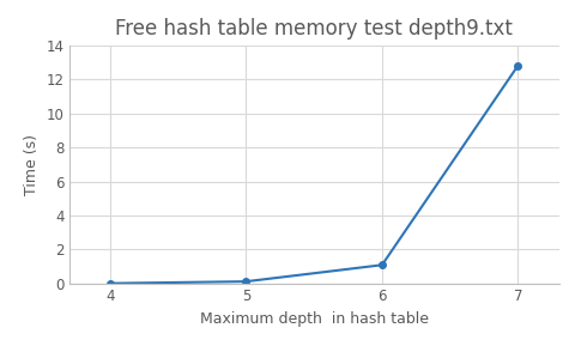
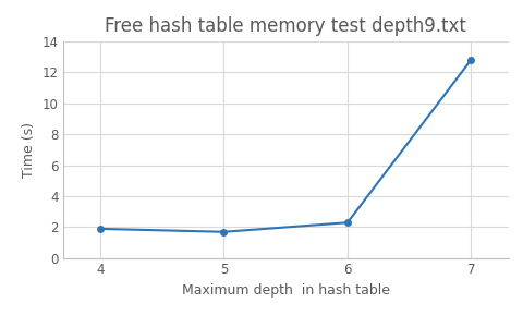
4: 0.0 -> 1.9
5: 0.1 -> 1.7
6: 1.1 -> 2.3
